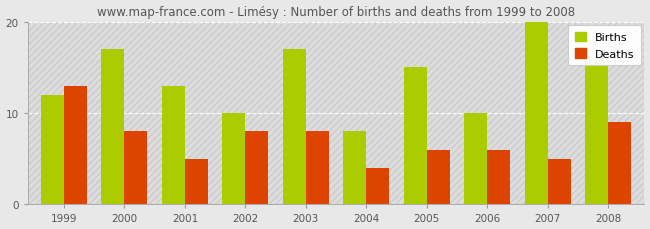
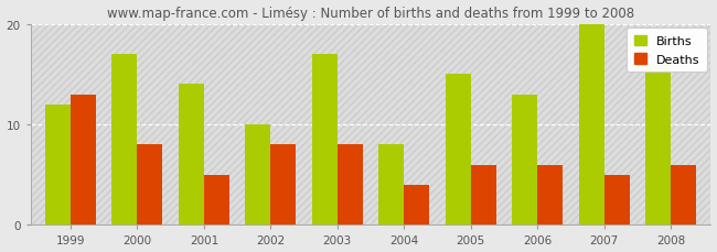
Births/2001: 13 -> 14
Births/2006: 10 -> 13
Deaths/2008: 9 -> 6
